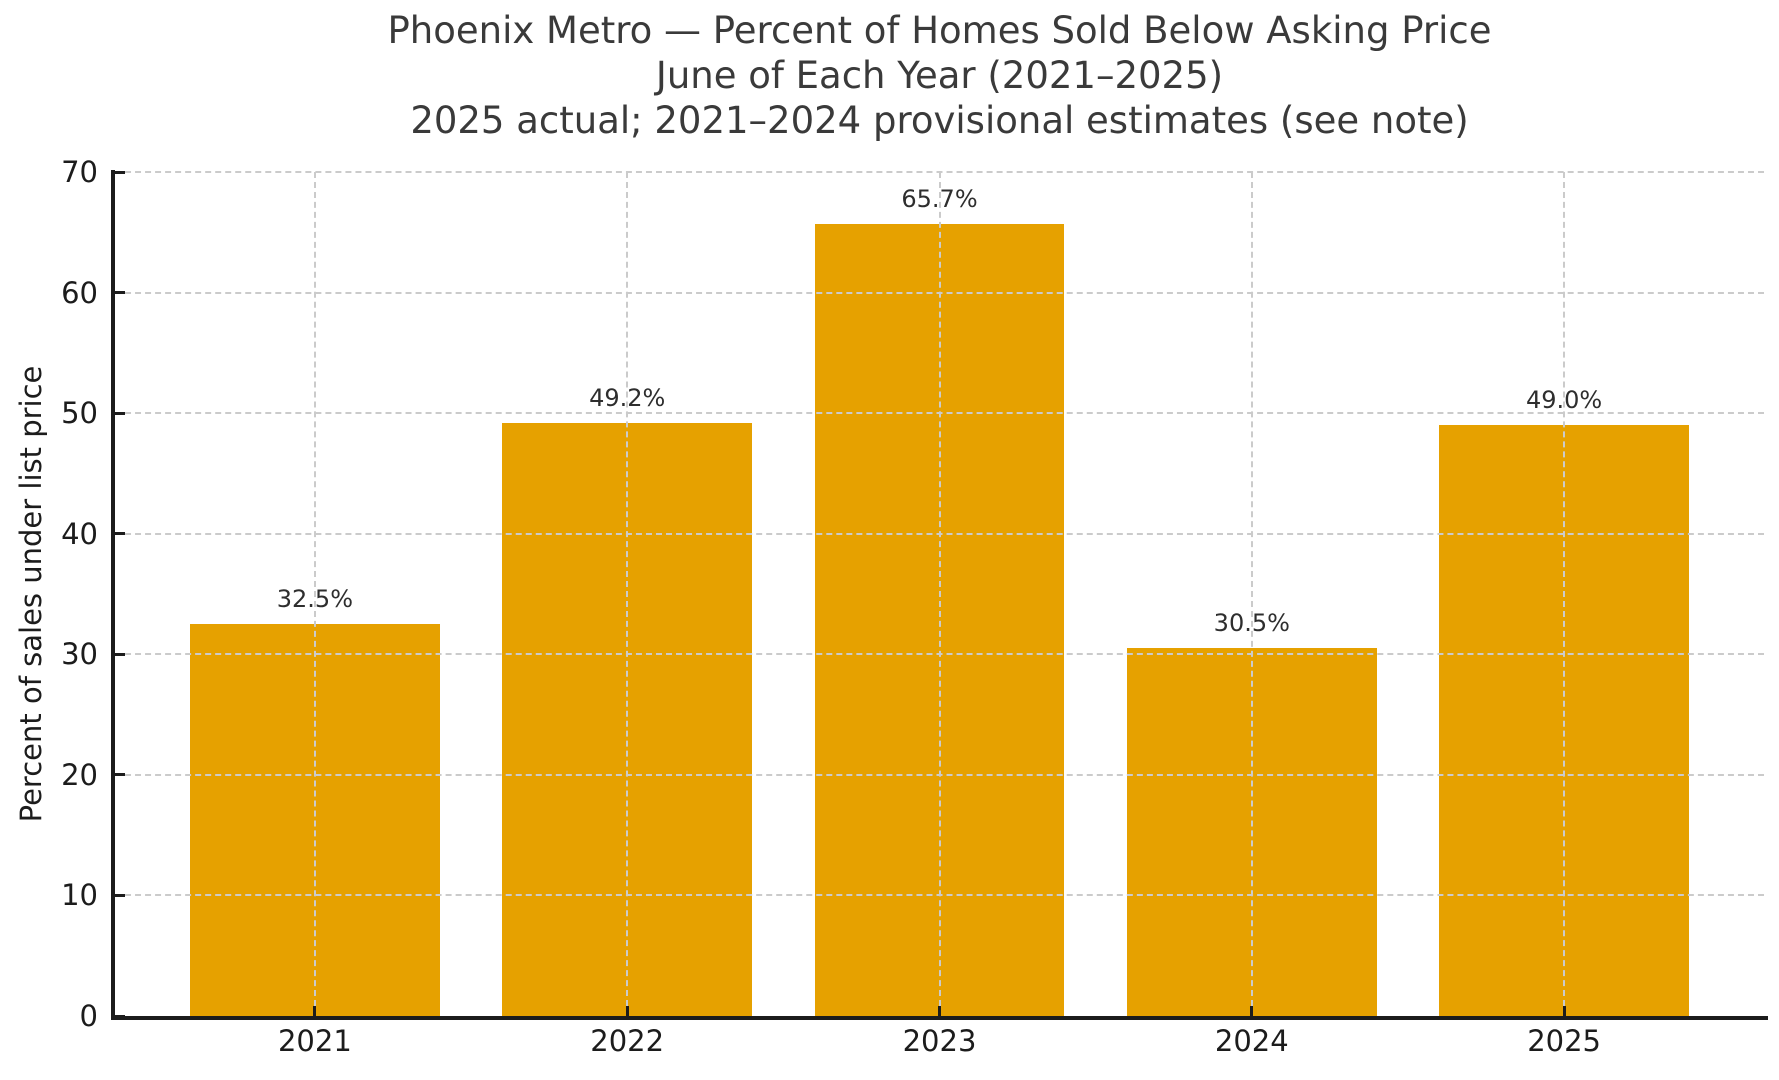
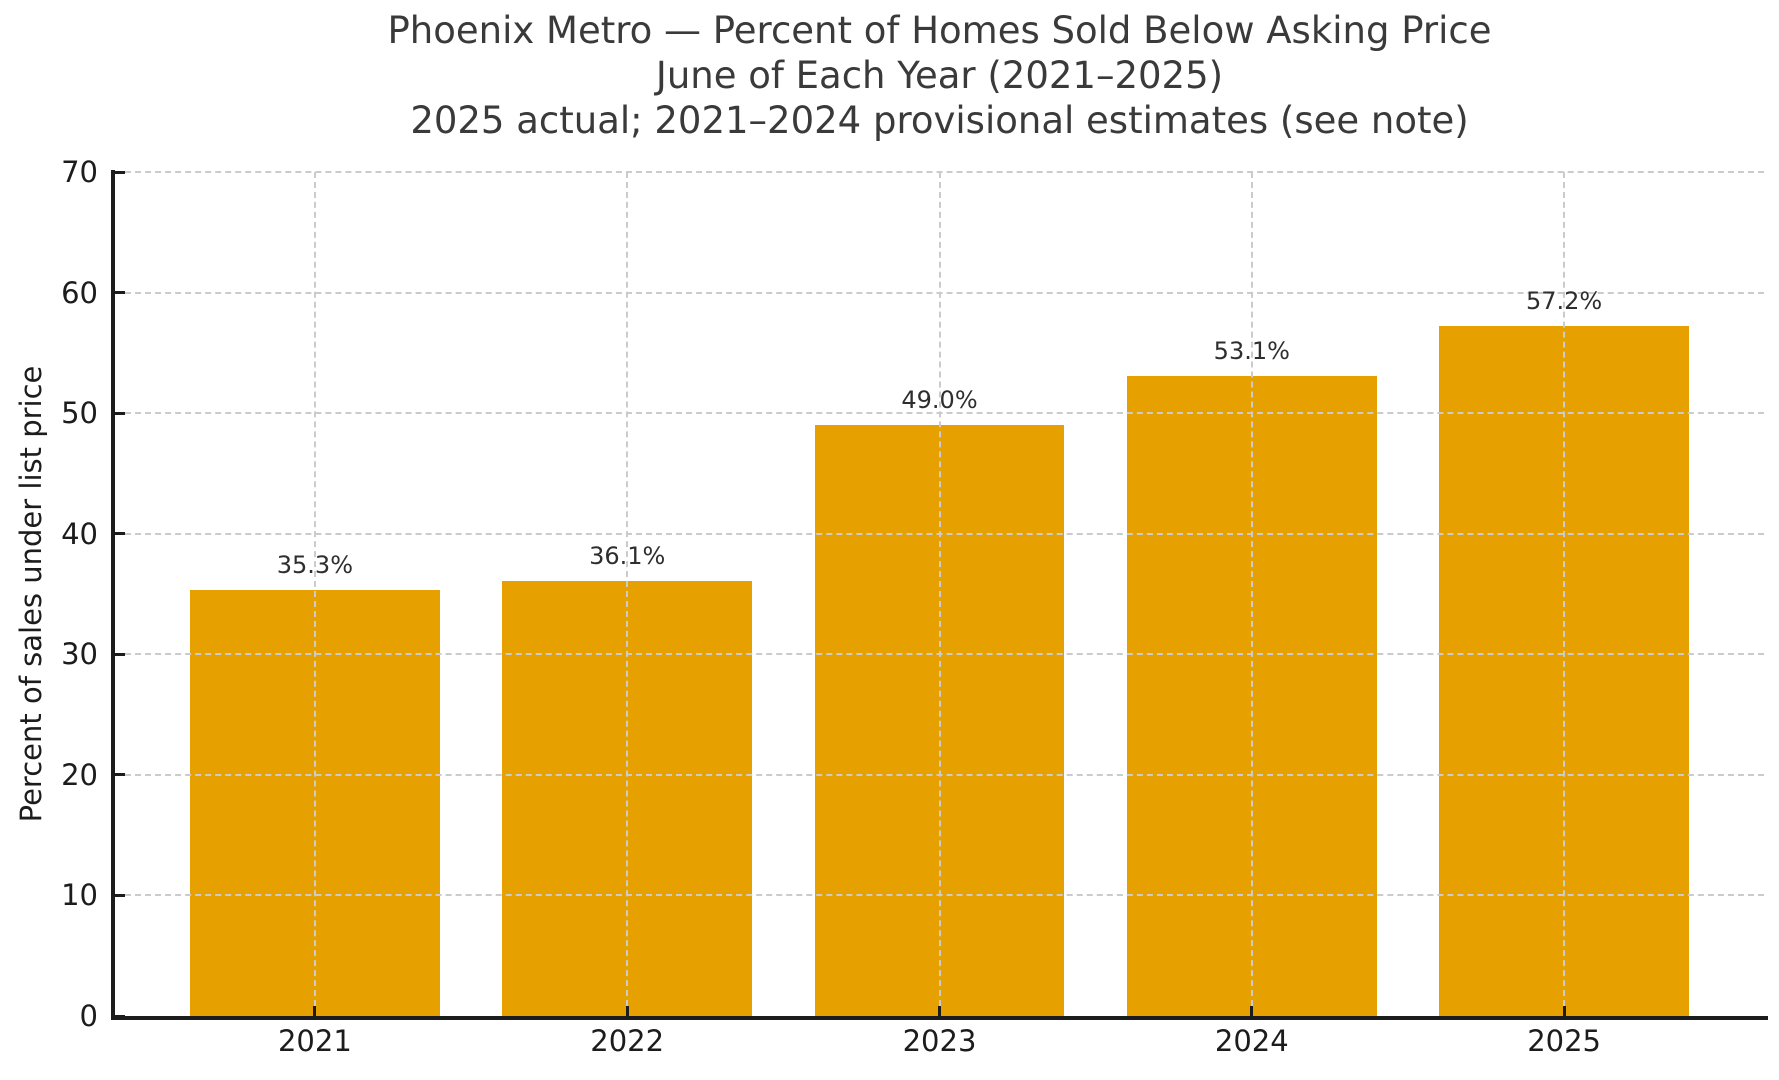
2021: 32.5% -> 35.3%
2022: 49.2% -> 36.1%
2023: 65.7% -> 49.0%
2024: 30.5% -> 53.1%
2025: 49.0% -> 57.2%
